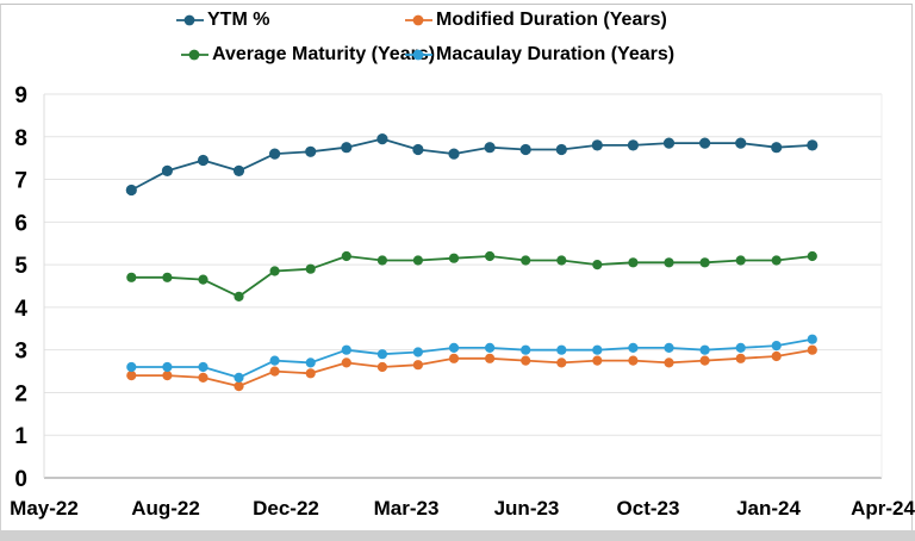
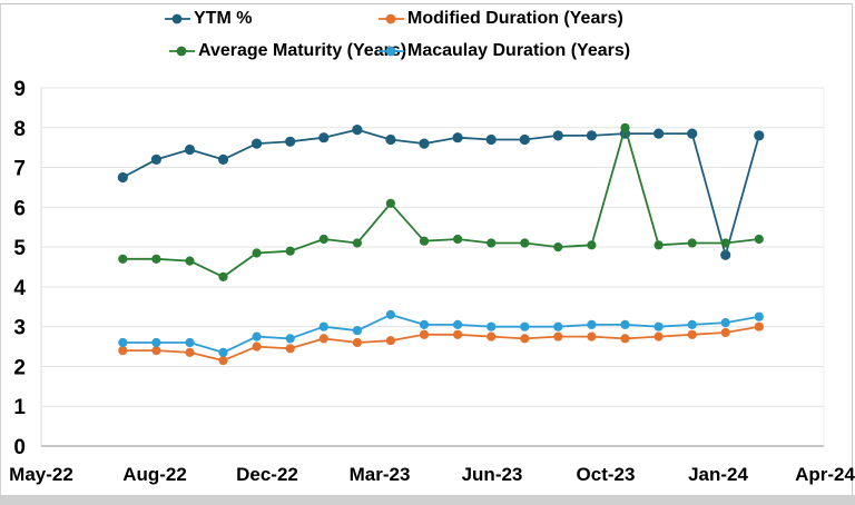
Average Maturity (Years)/Mar-23: 5.1 -> 6.1
Macaulay Duration (Years)/Mar-23: 3.0 -> 3.3
Average Maturity (Years)/Oct-23: 5.0 -> 8.0
YTM %/Jan-24: 7.8 -> 4.8
